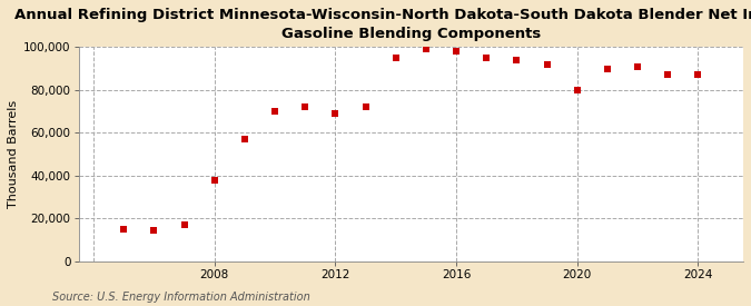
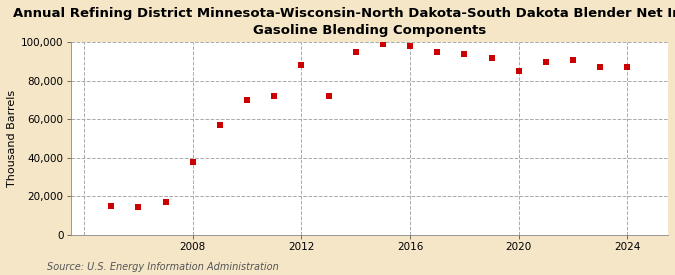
2012: 69,000 -> 88,000
2020: 80,000 -> 85,000
